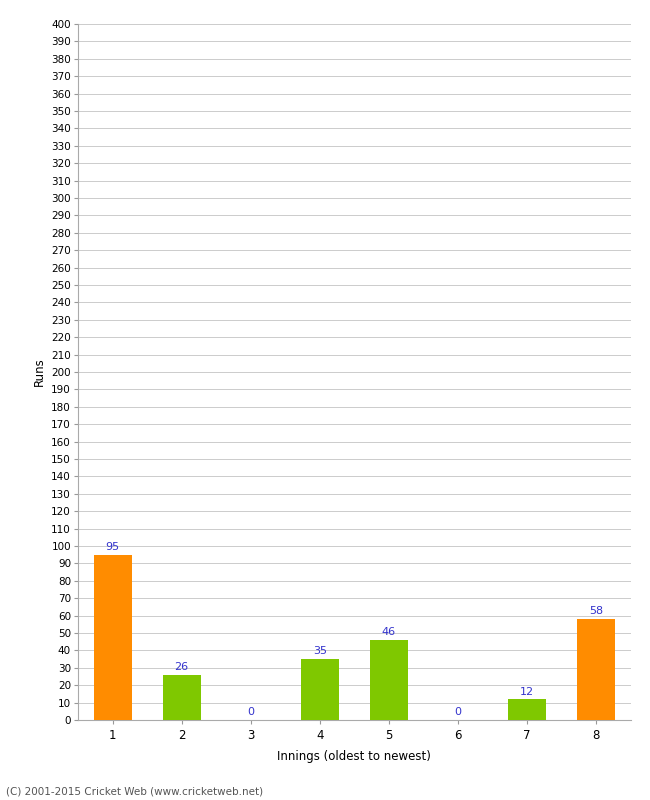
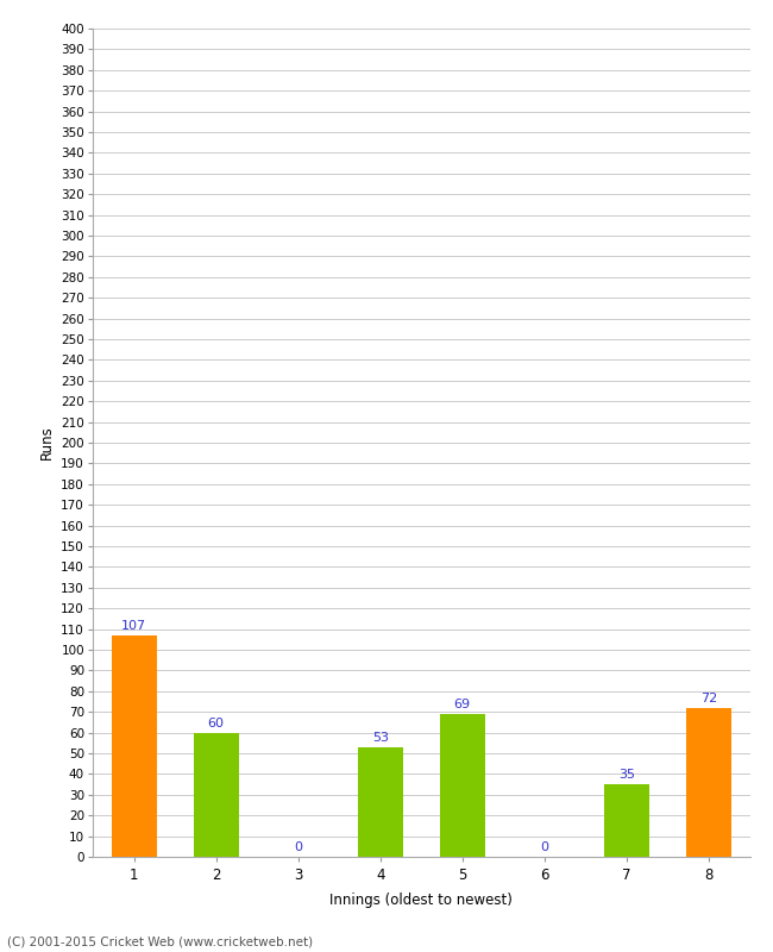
1: 95 -> 107
2: 26 -> 60
4: 35 -> 53
5: 46 -> 69
7: 12 -> 35
8: 58 -> 72
